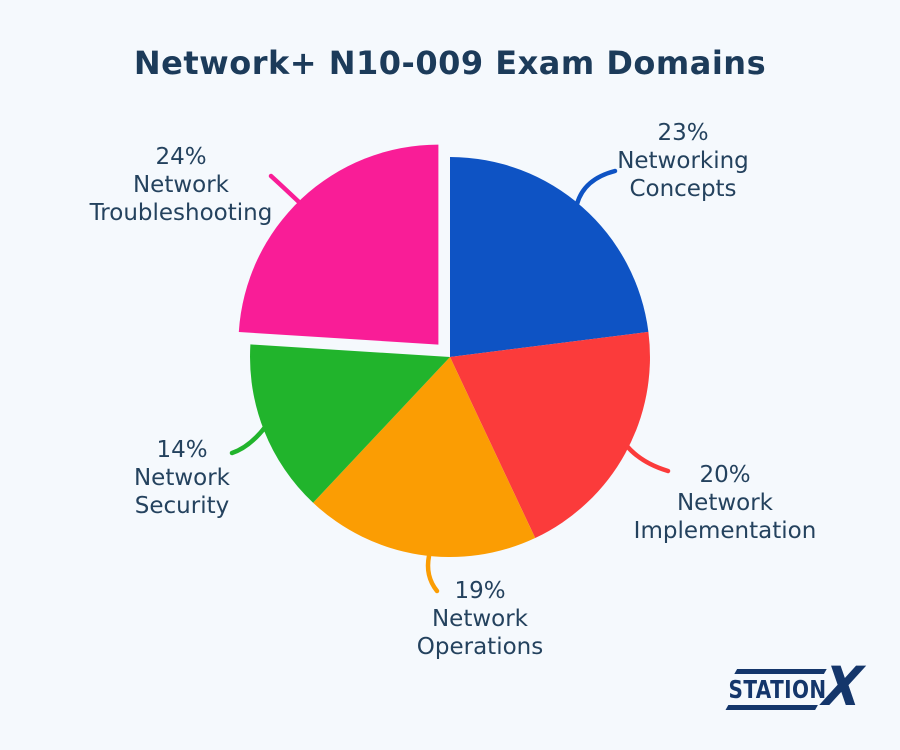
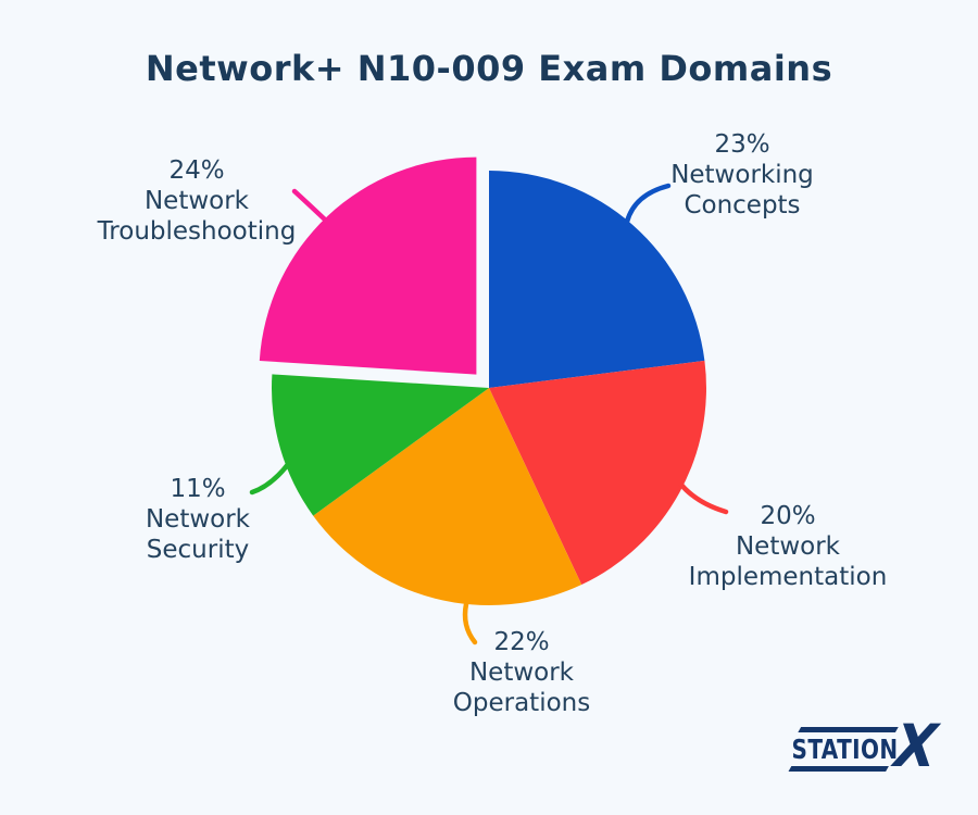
Network Operations: 19% -> 22%
Network Security: 14% -> 11%
